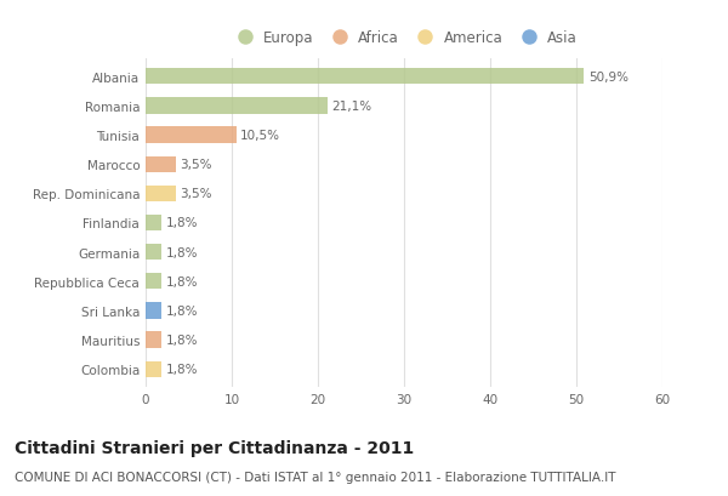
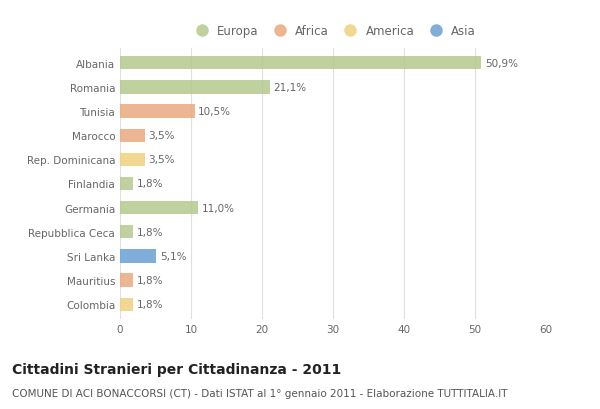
Germania: 1,8% -> 11,0%
Sri Lanka: 1,8% -> 5,1%
